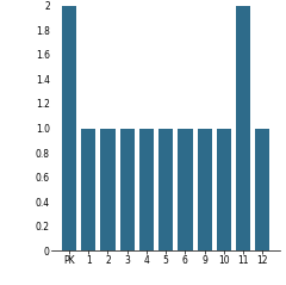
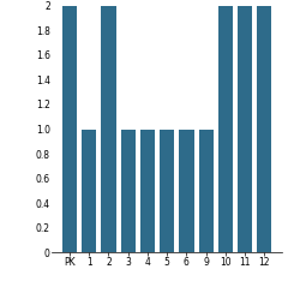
2: 1 -> 2
10: 1 -> 2
12: 1 -> 2
